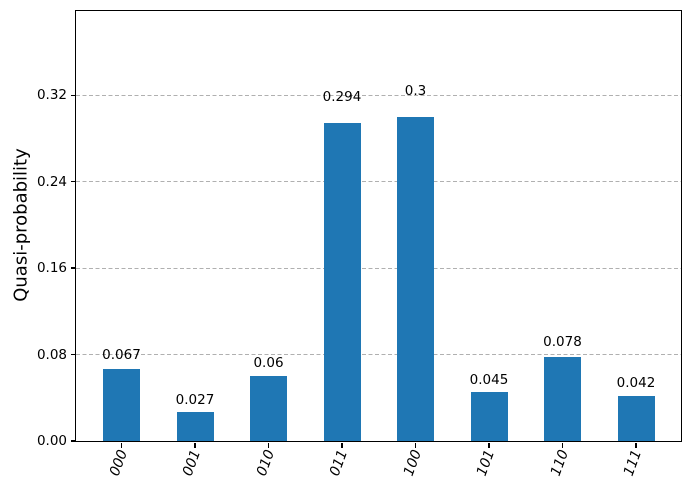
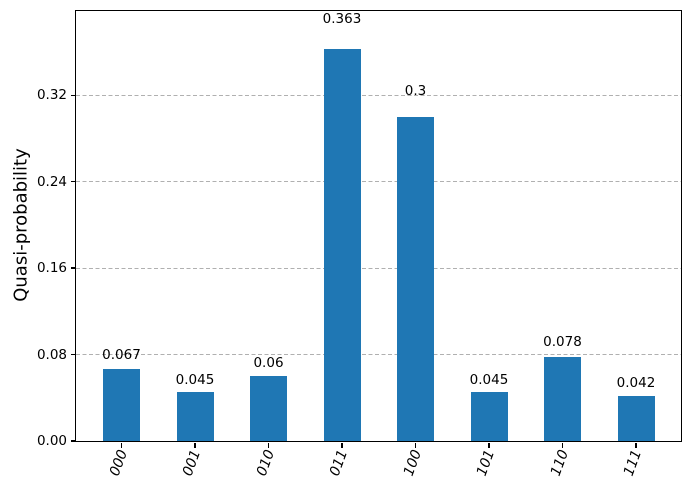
001: 0.027 -> 0.045
011: 0.294 -> 0.363
